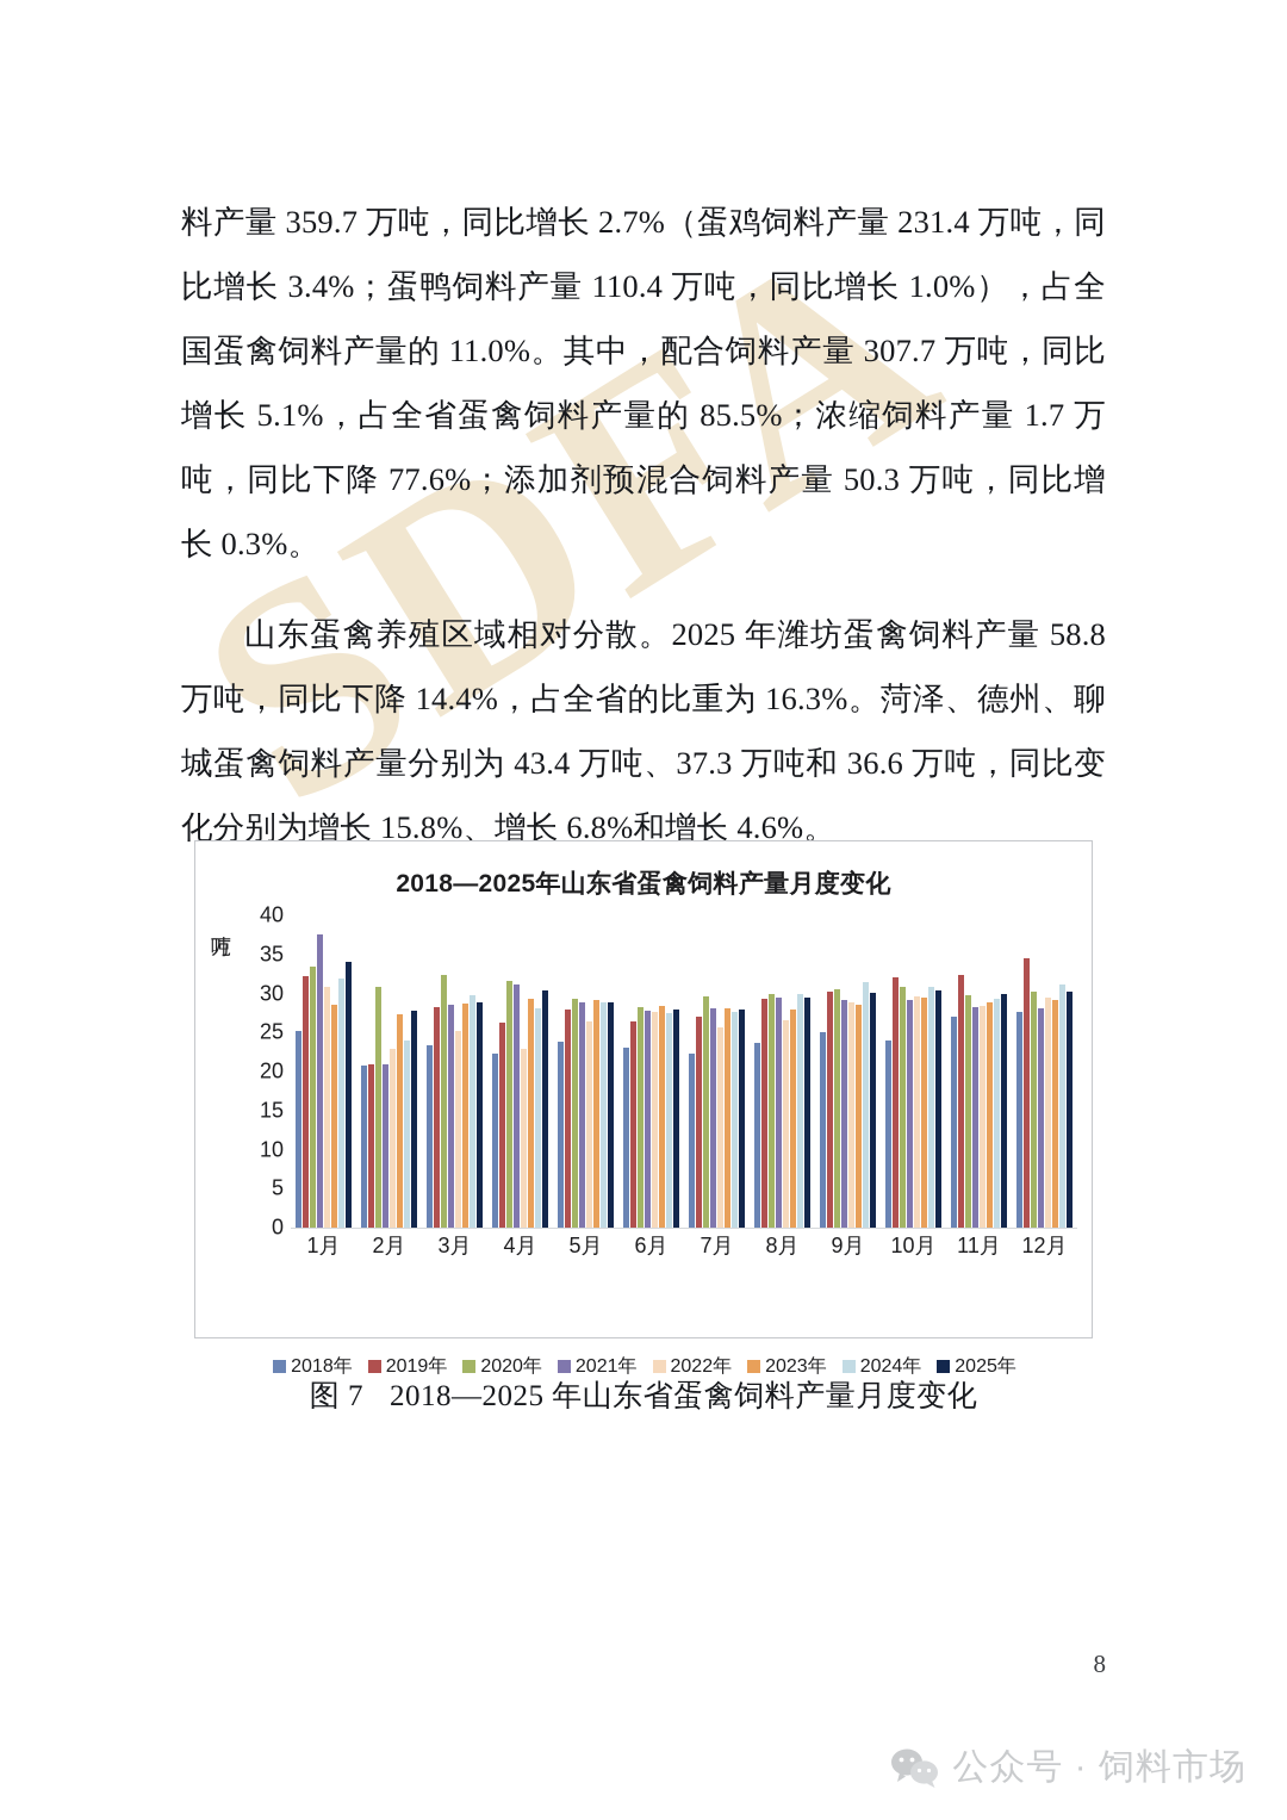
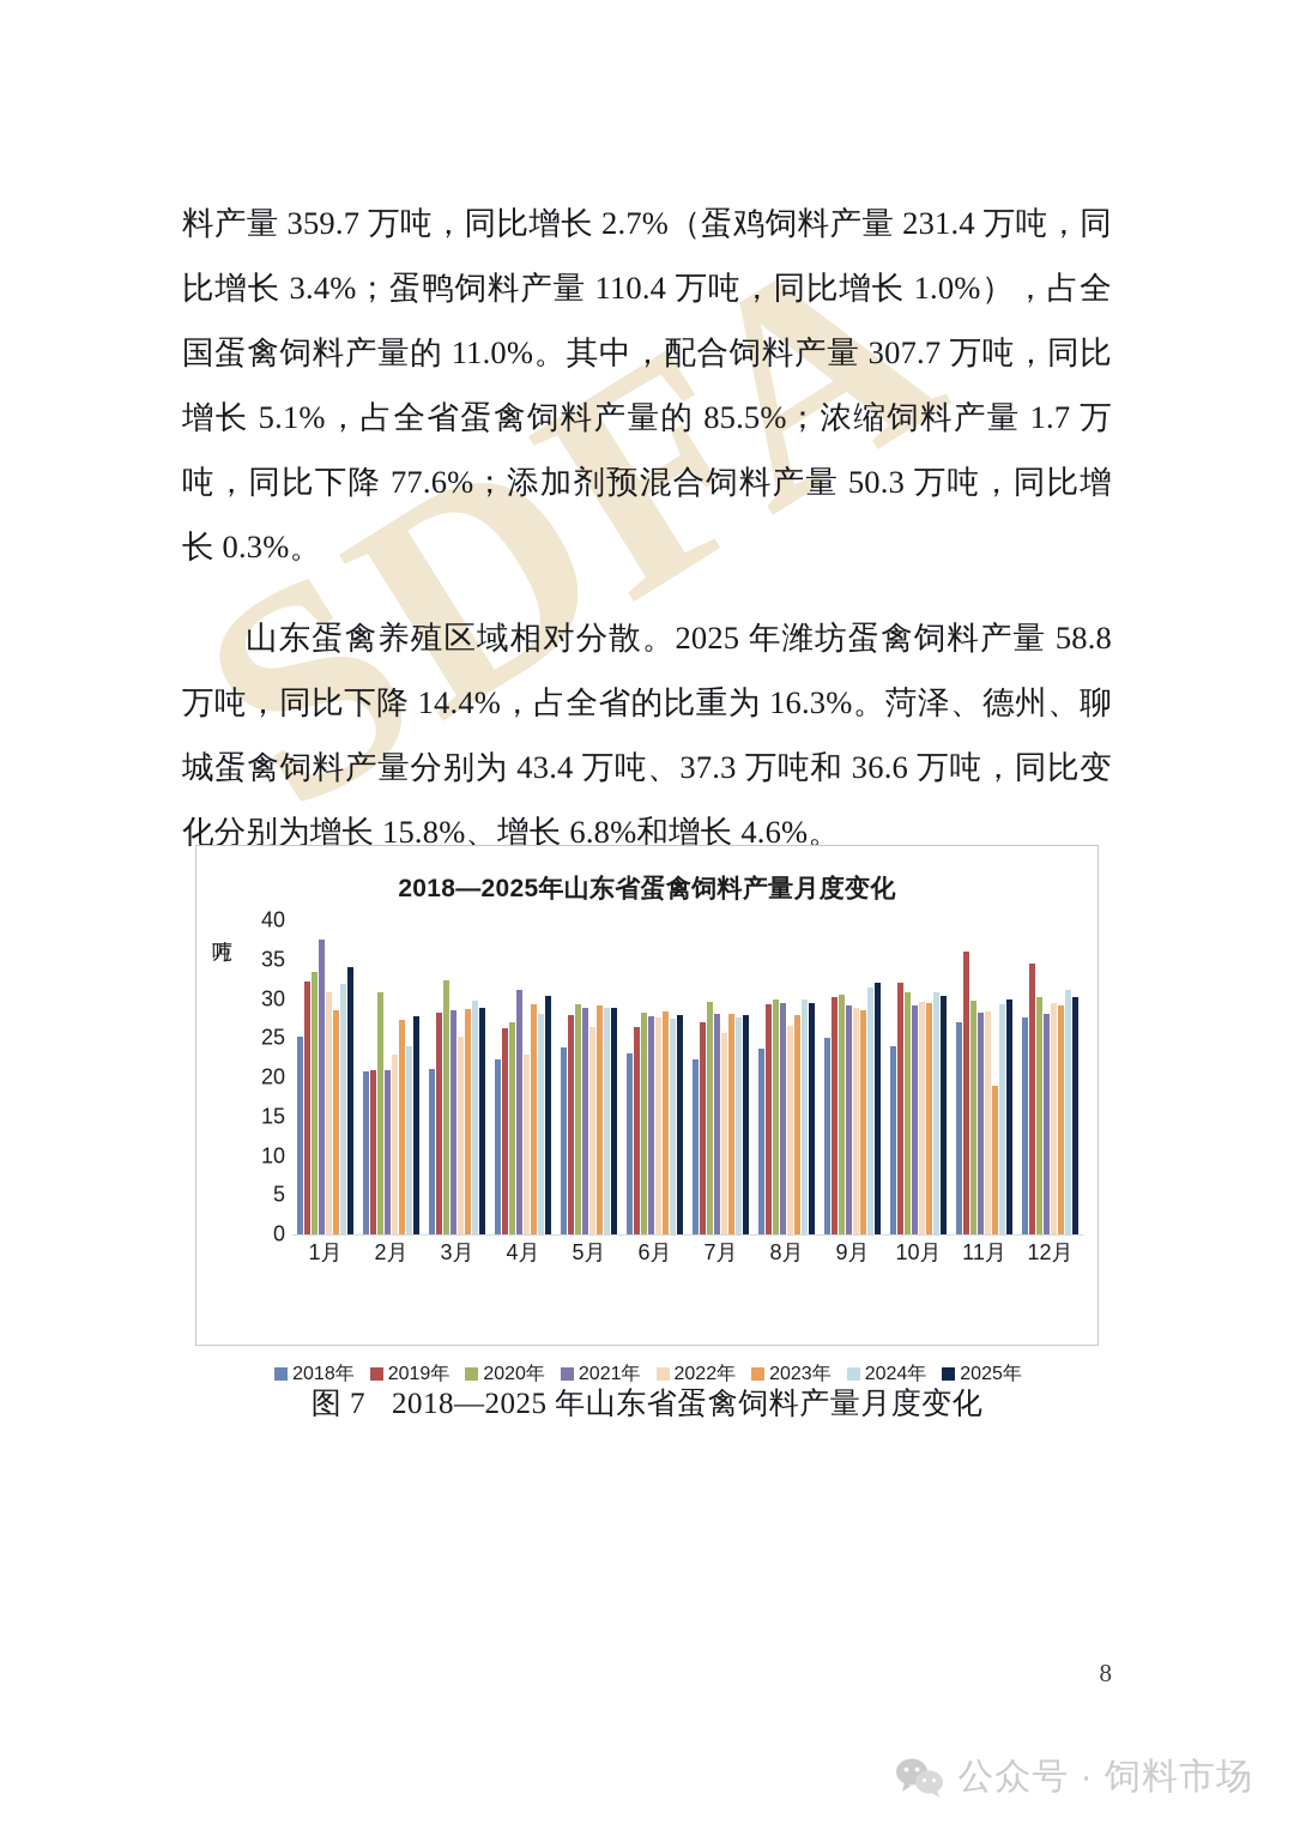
2018年/3月: 23 -> 21
2020年/4月: 32 -> 27
2025年/9月: 30 -> 32
2019年/11月: 32 -> 36
2023年/11月: 29 -> 19
